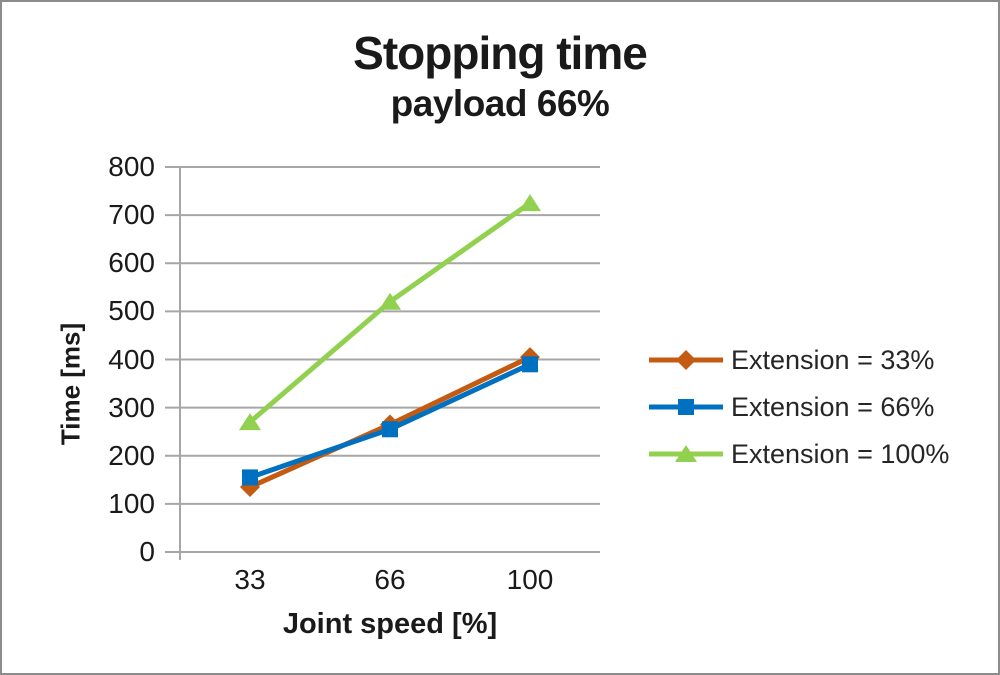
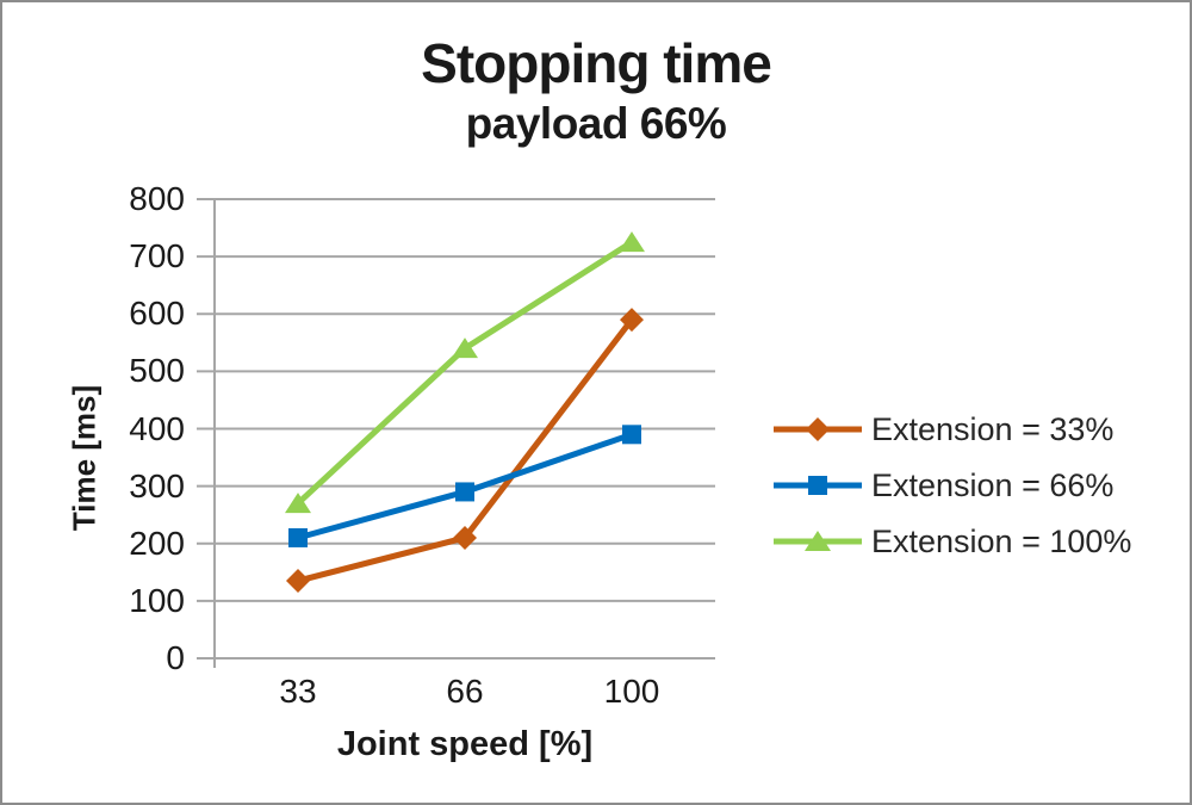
Extension = 66%/33: 160 -> 210
Extension = 33%/66: 260 -> 210
Extension = 66%/66: 260 -> 290
Extension = 100%/66: 520 -> 540
Extension = 33%/100: 400 -> 590
